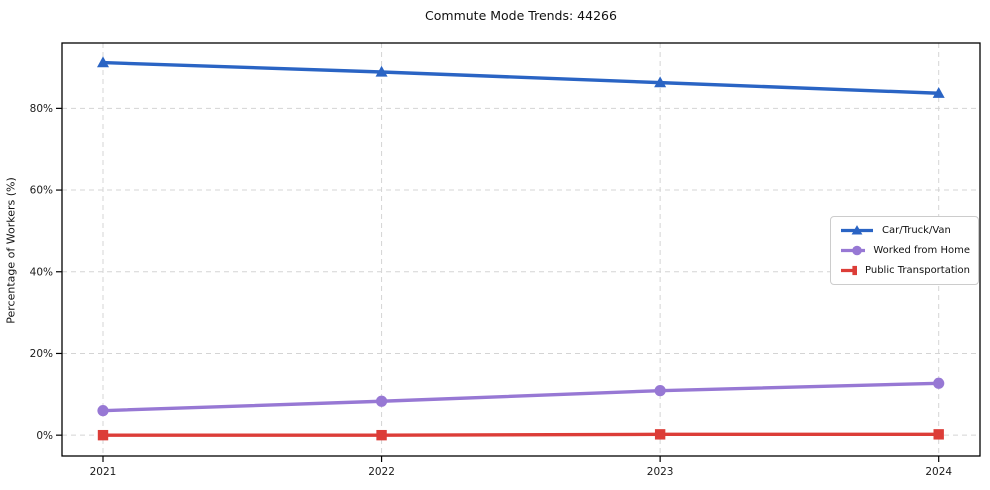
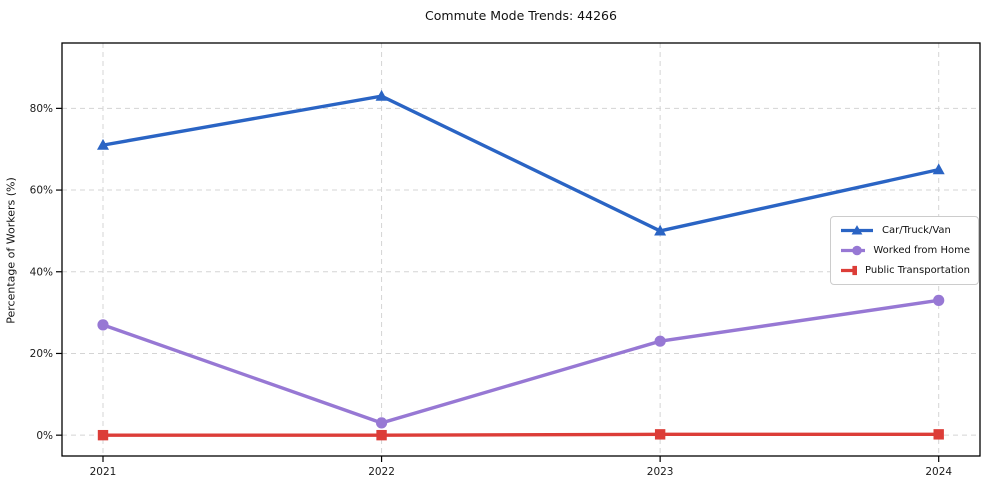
Car/Truck/Van/2021: 91% -> 71%
Worked from Home/2021: 6% -> 27%
Car/Truck/Van/2022: 89% -> 83%
Worked from Home/2022: 8% -> 3%
Car/Truck/Van/2023: 86% -> 50%
Worked from Home/2023: 11% -> 23%
Car/Truck/Van/2024: 84% -> 65%
Worked from Home/2024: 13% -> 33%
